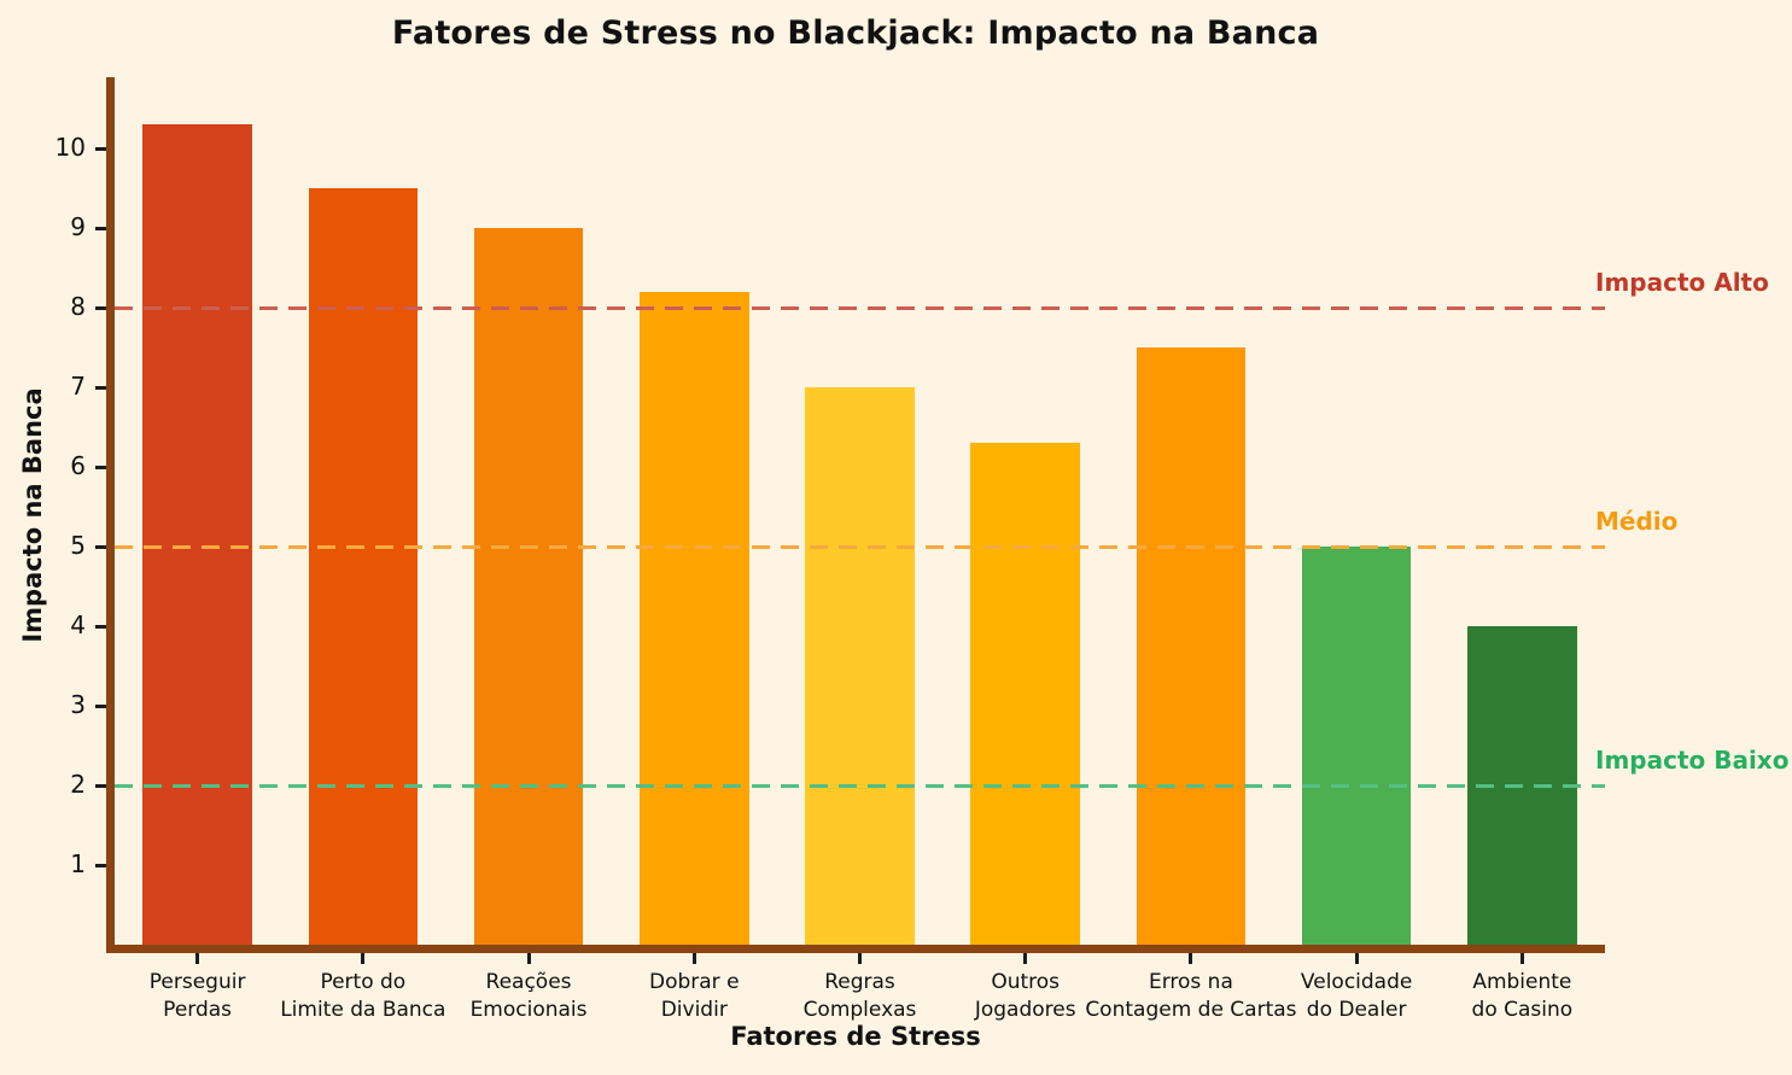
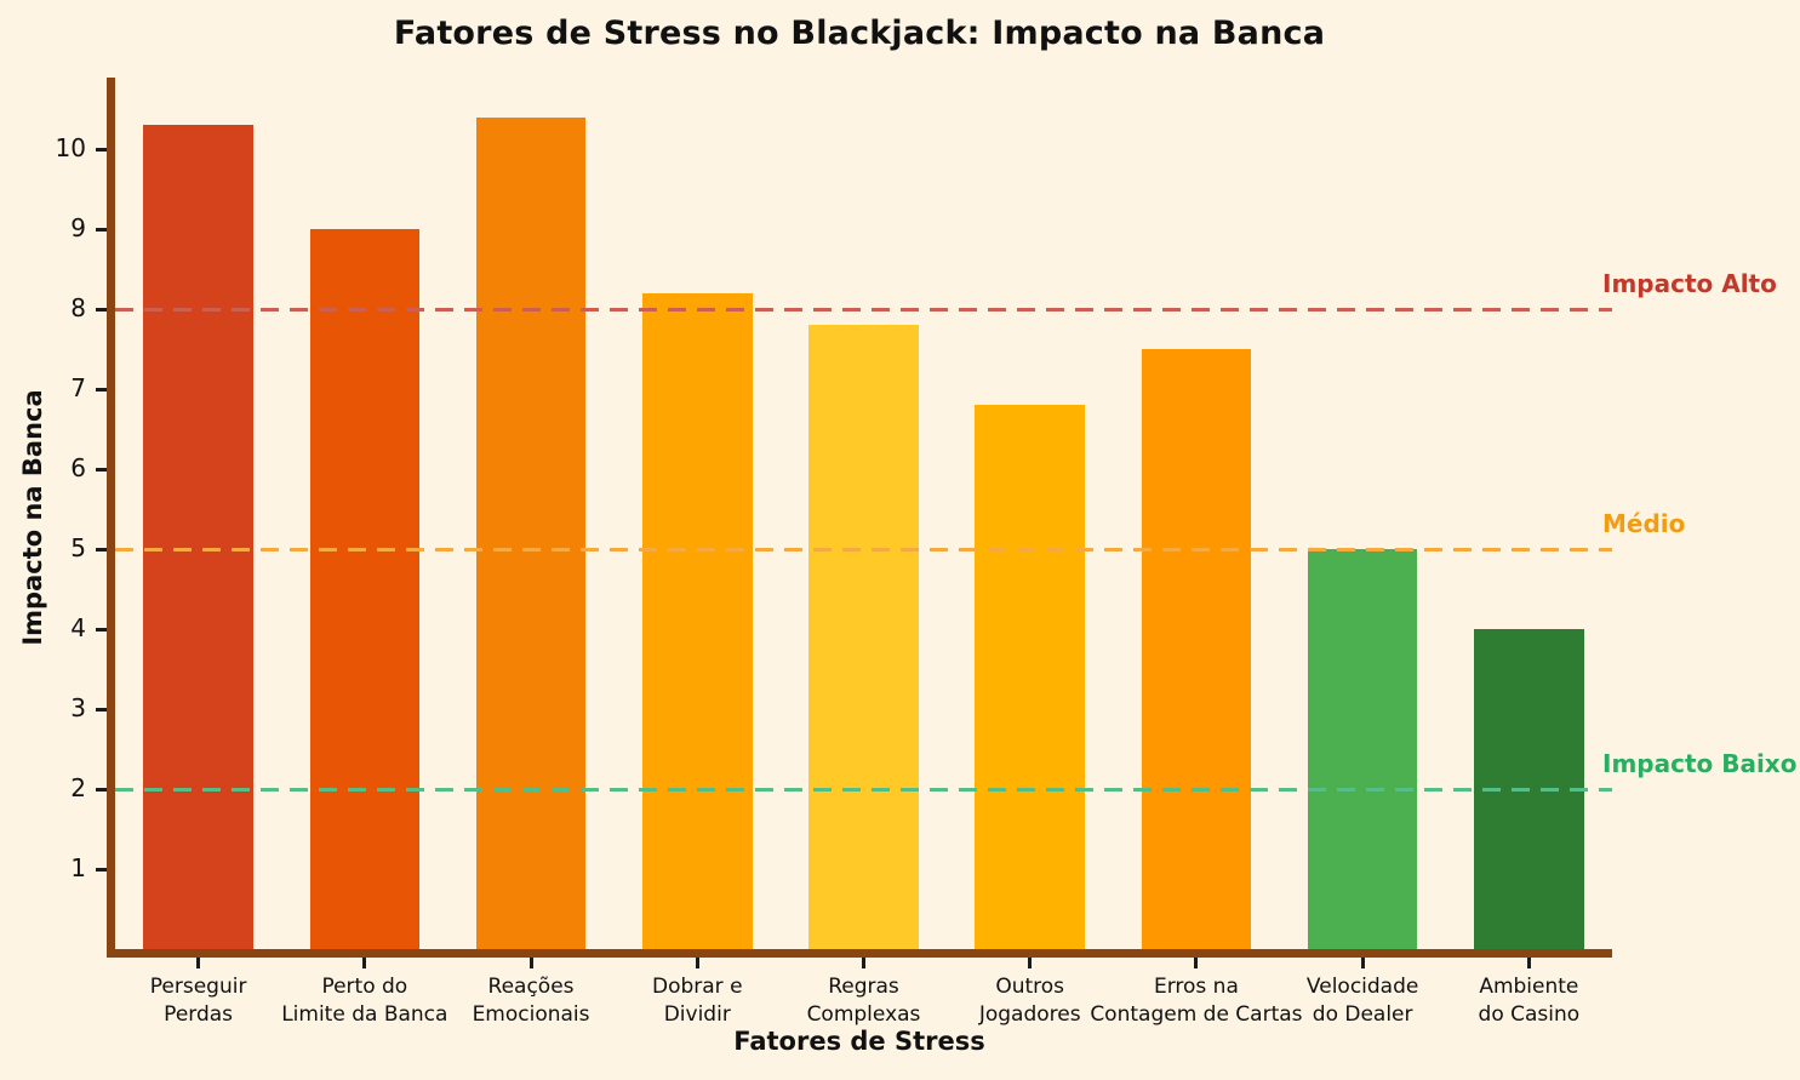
Perto do Limite da Banca: 9.5 -> 9.0
Reações Emocionais: 9.0 -> 10.4
Regras Complexas: 7.0 -> 7.8
Outros Jogadores: 6.3 -> 6.8
